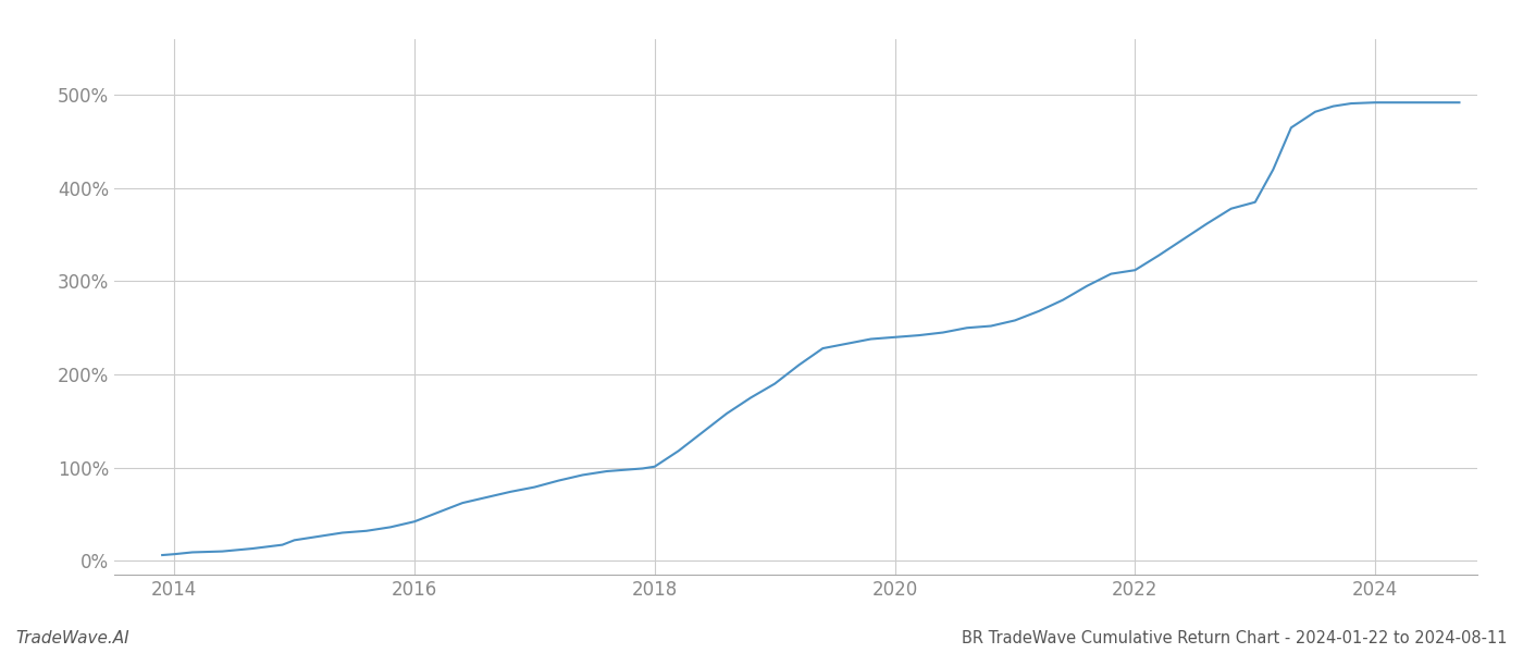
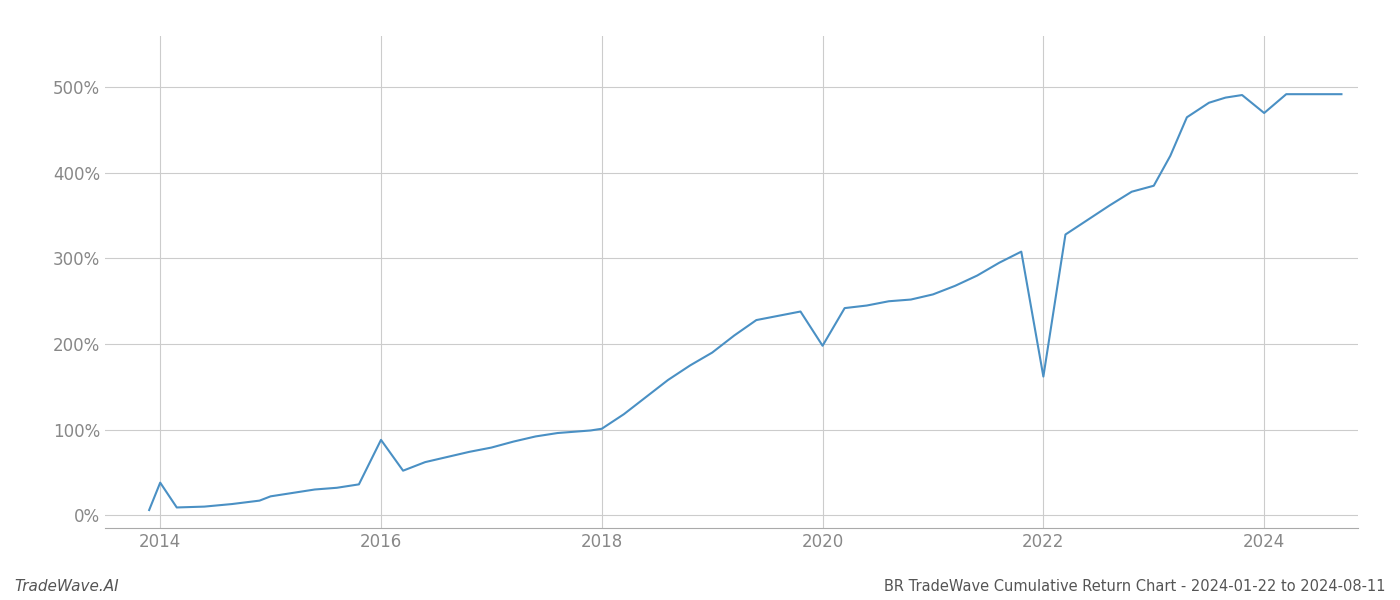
2014: 7% -> 38%
2016: 42% -> 88%
2020: 240% -> 198%
2022: 312% -> 162%
2024: 492% -> 470%
